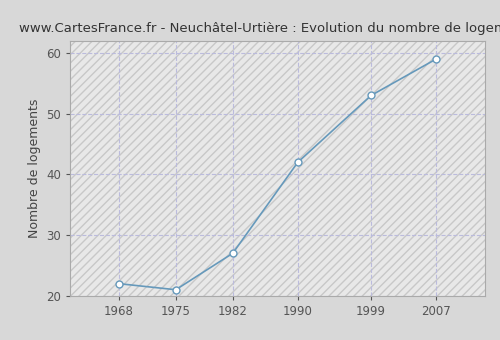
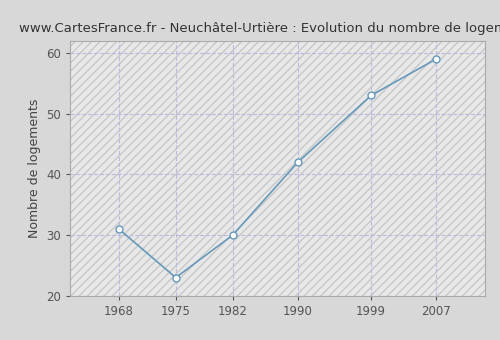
1968: 22 -> 31
1975: 21 -> 23
1982: 27 -> 30
